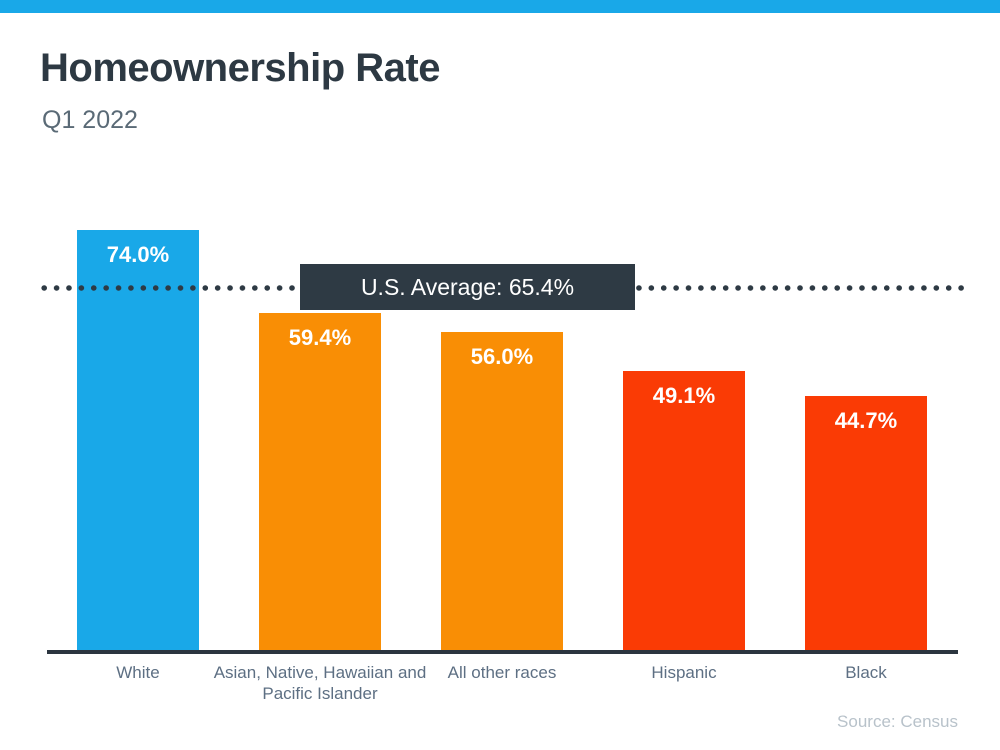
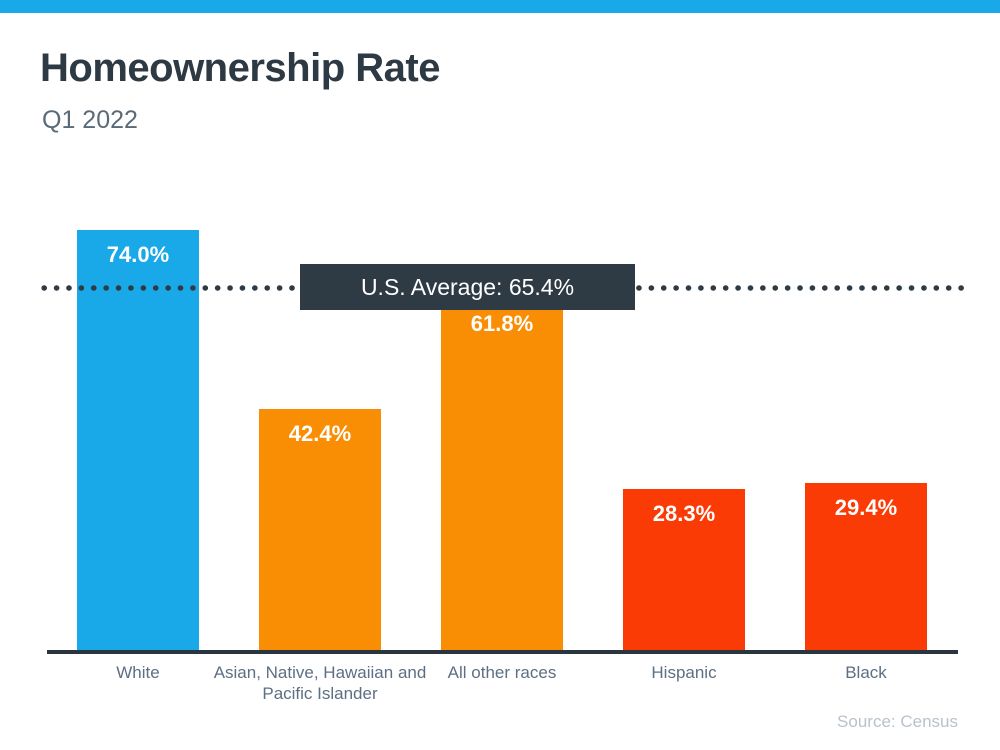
Asian, Native, Hawaiian and Pacific Islander: 59.4% -> 42.4%
All other races: 56.0% -> 61.8%
Hispanic: 49.1% -> 28.3%
Black: 44.7% -> 29.4%
